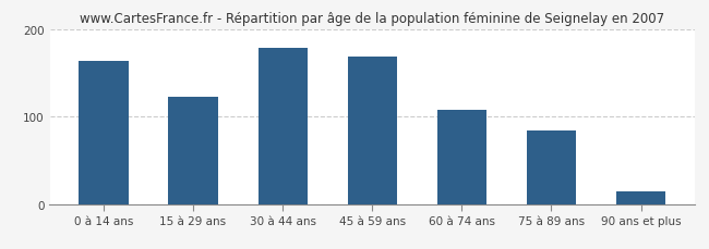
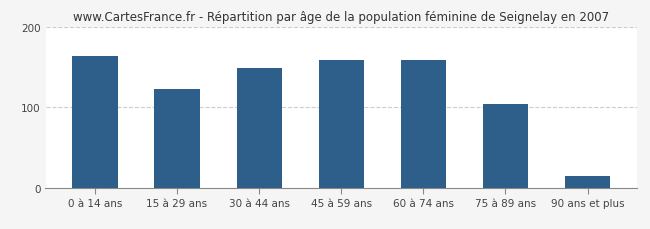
30 à 44 ans: 178 -> 148
45 à 59 ans: 168 -> 158
60 à 74 ans: 107 -> 158
75 à 89 ans: 84 -> 104
